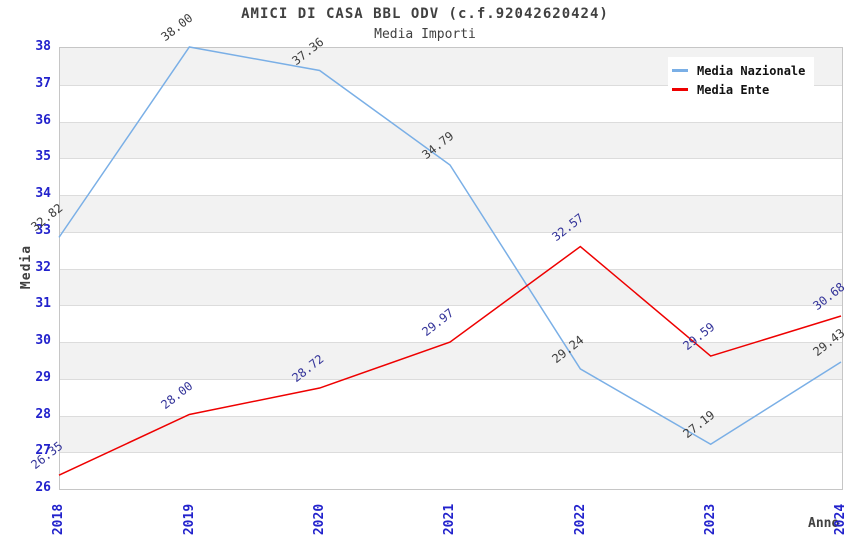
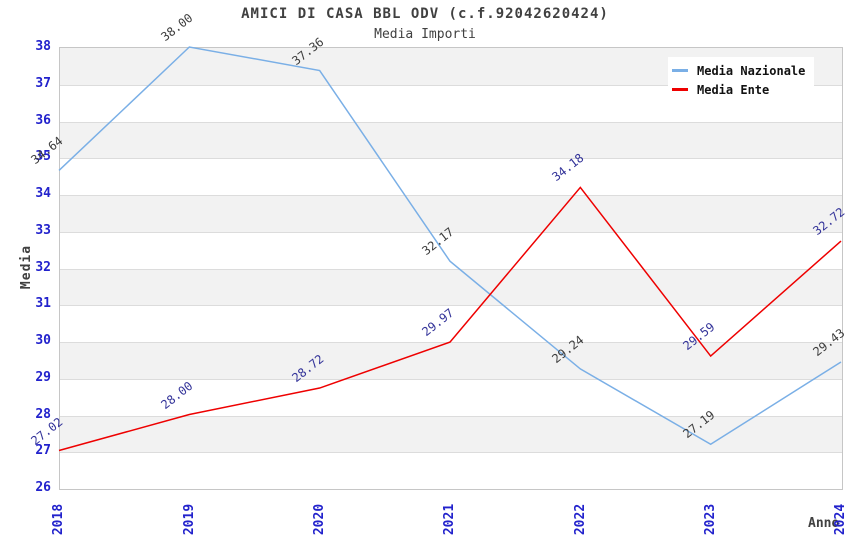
Media Nazionale/2018: 32.82 -> 34.64
Media Ente/2018: 26.35 -> 27.02
Media Nazionale/2021: 34.79 -> 32.17
Media Ente/2022: 32.57 -> 34.18
Media Ente/2024: 30.68 -> 32.72
